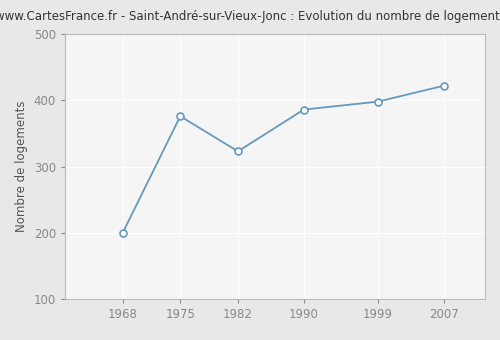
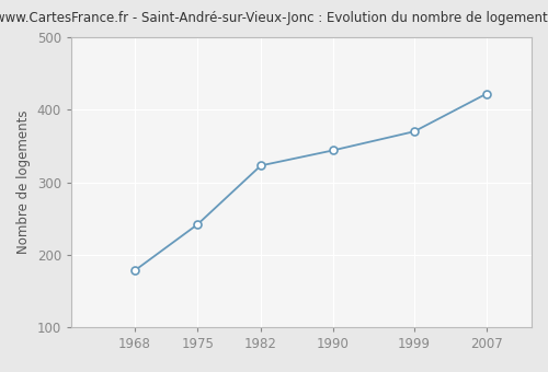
1968: 200 -> 178
1975: 376 -> 242
1990: 386 -> 344
1999: 398 -> 370
